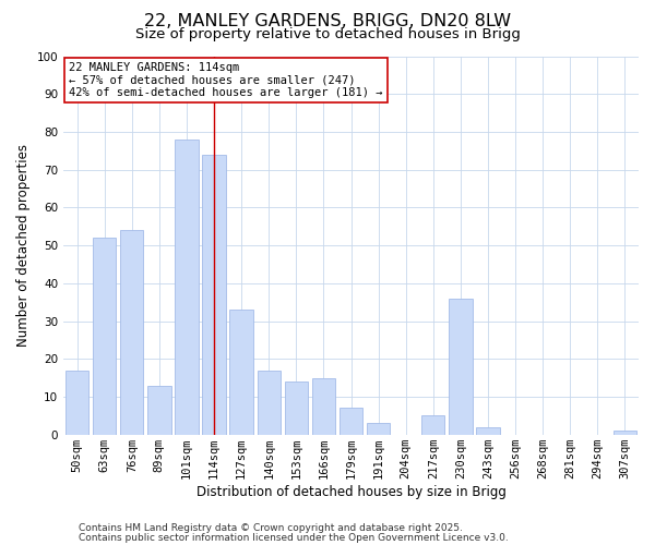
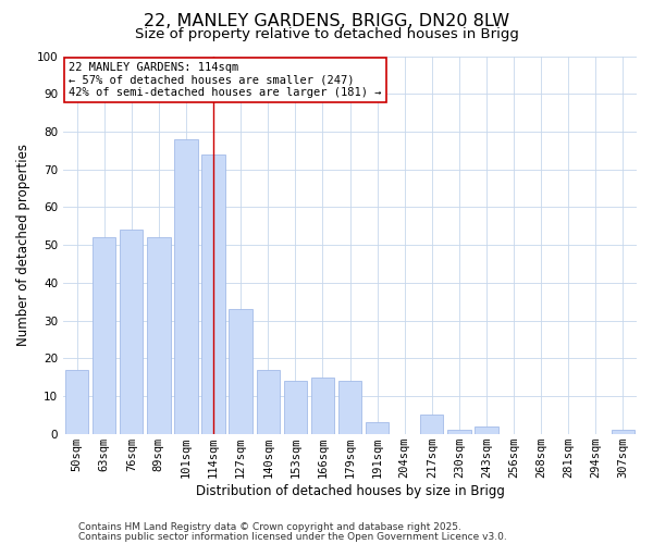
89sqm: 13 -> 52
179sqm: 7 -> 14
230sqm: 36 -> 1
